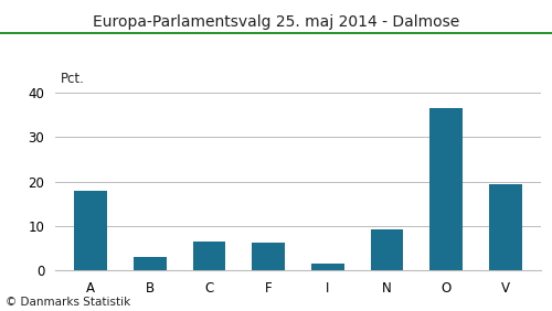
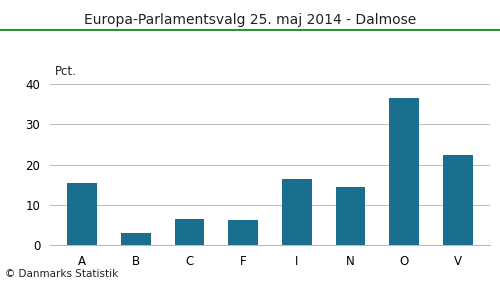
A: 18.0 -> 15.5
I: 1.5 -> 16.5
N: 9.3 -> 14.5
V: 19.5 -> 22.5
